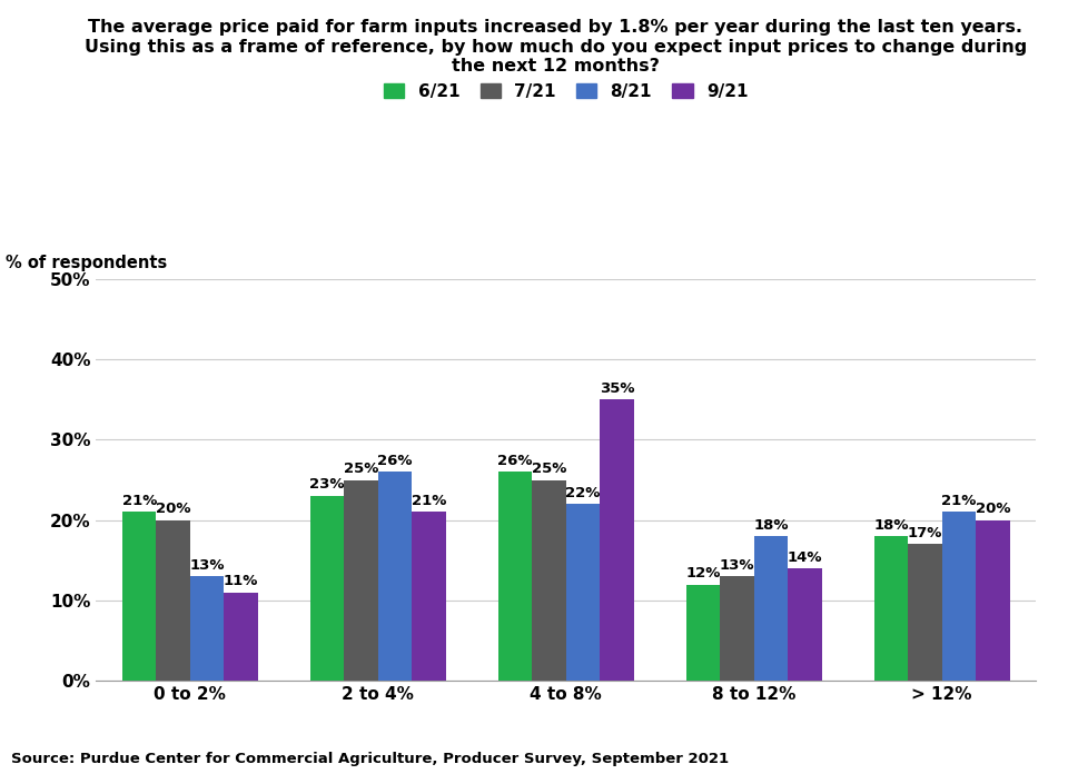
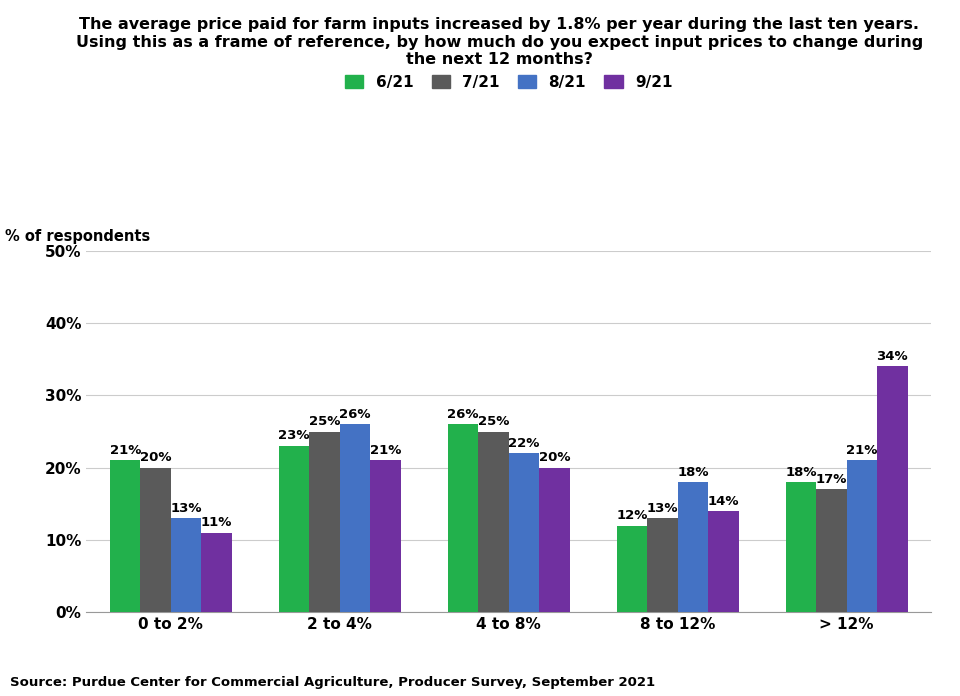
9/21/4 to 8%: 35% -> 20%
9/21/> 12%: 20% -> 34%
